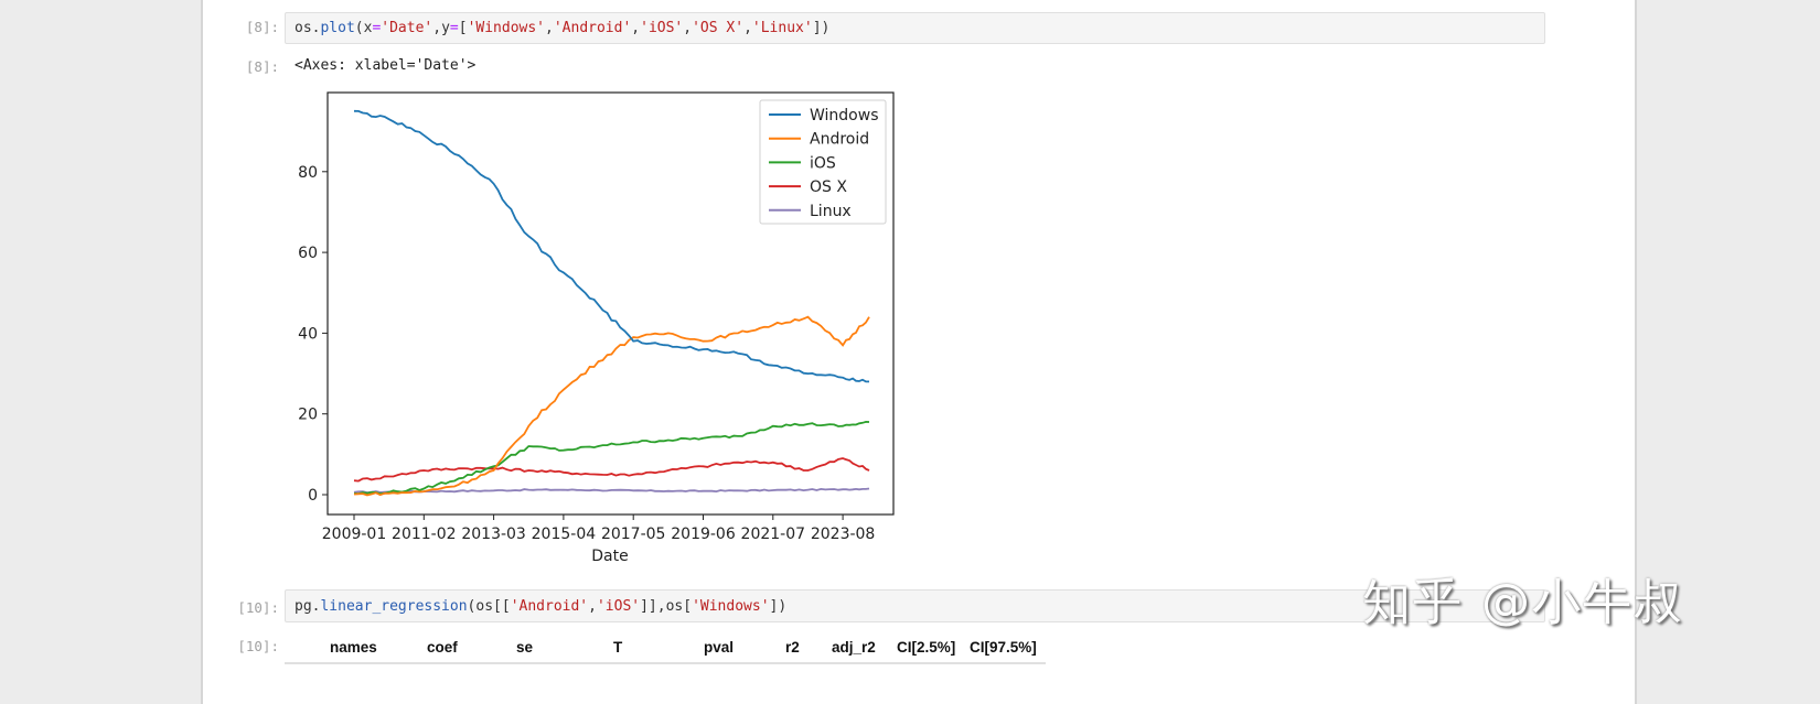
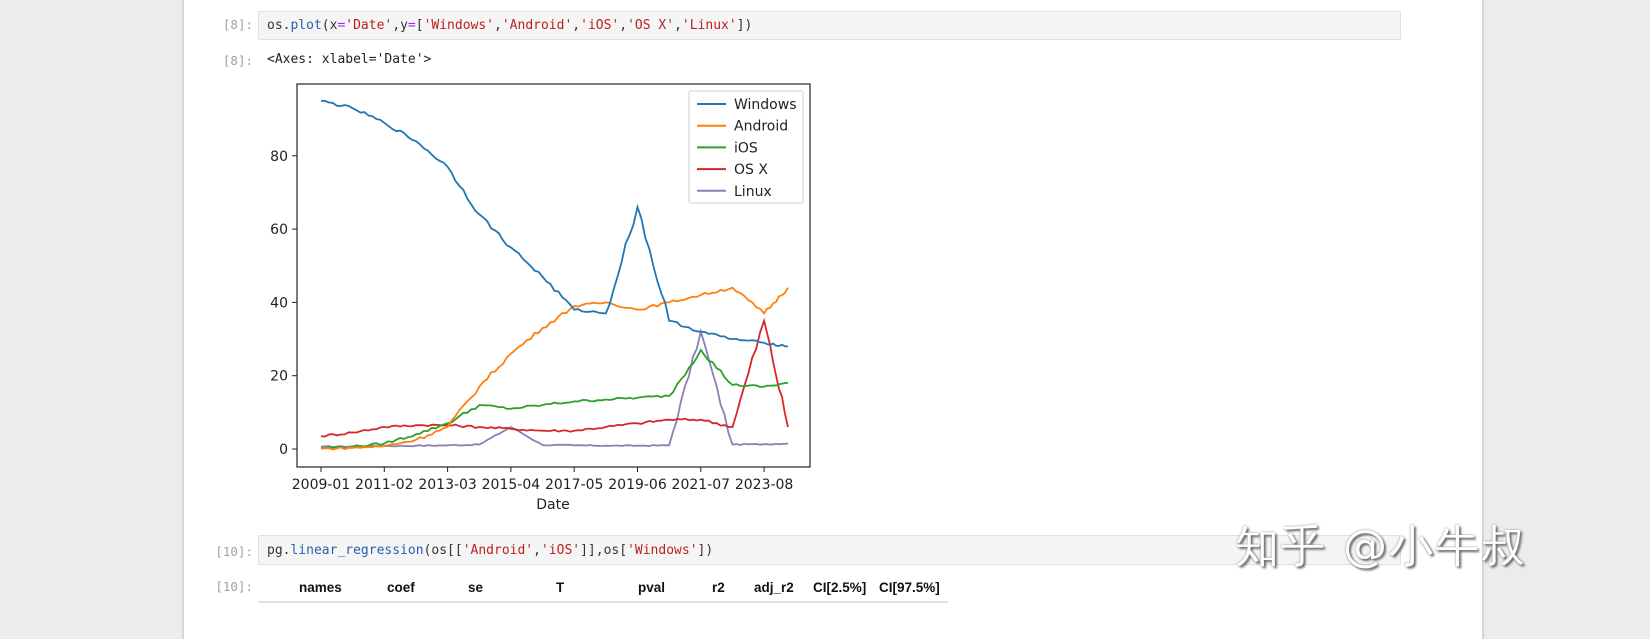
Linux/2015-04: 1 -> 6
Windows/2019-06: 36 -> 66
iOS/2021-07: 17 -> 27
Linux/2021-07: 1 -> 32
OS X/2023-08: 9 -> 35
